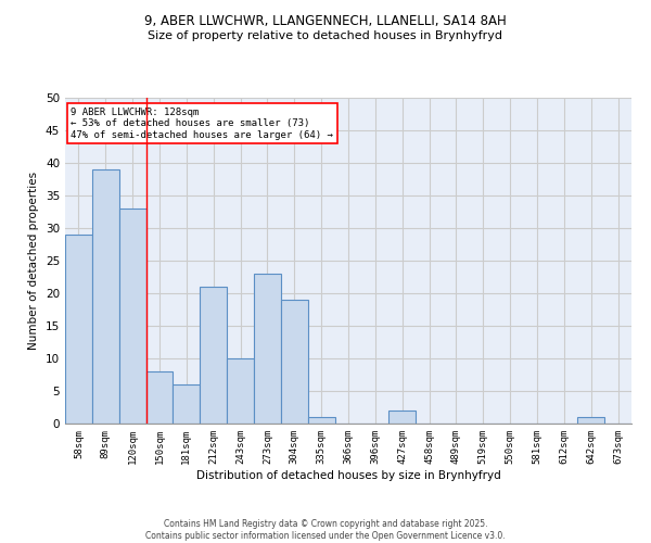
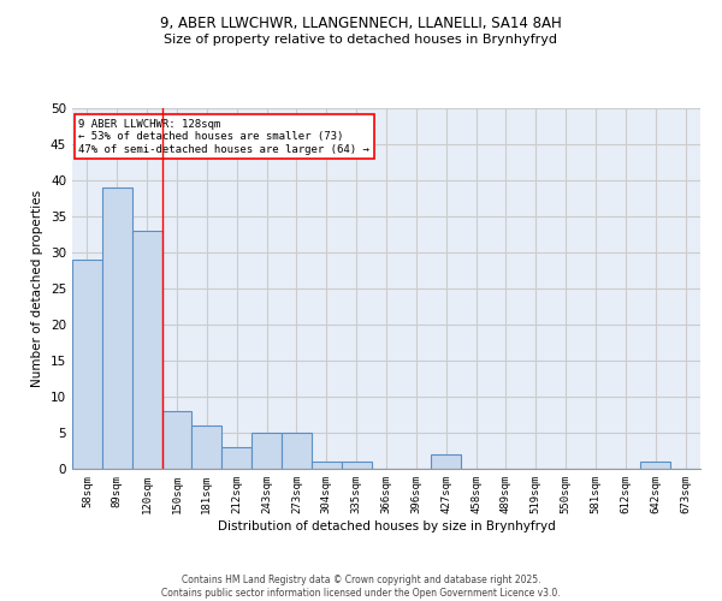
212sqm: 21 -> 3
243sqm: 10 -> 5
273sqm: 23 -> 5
304sqm: 19 -> 1
